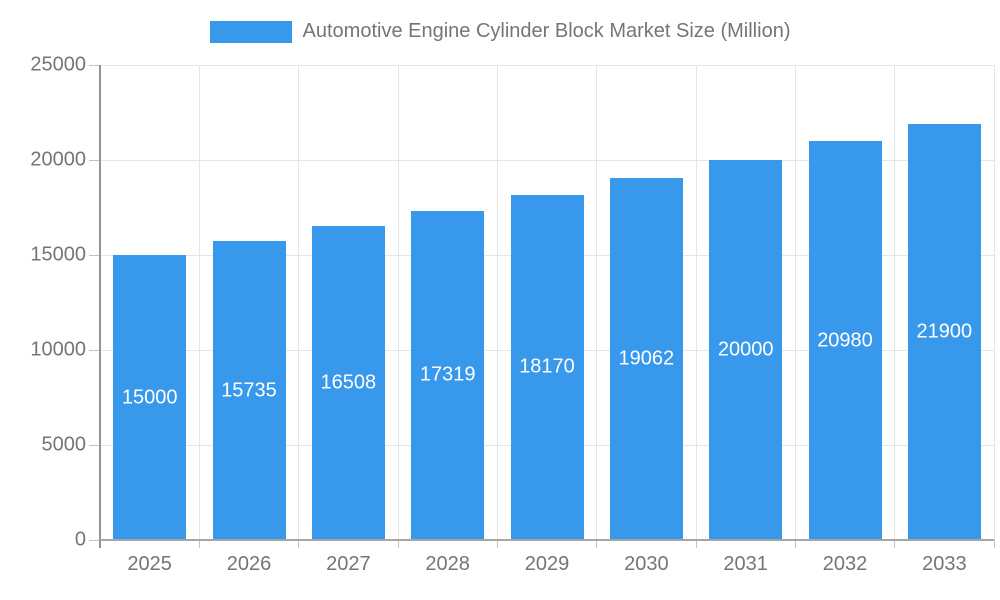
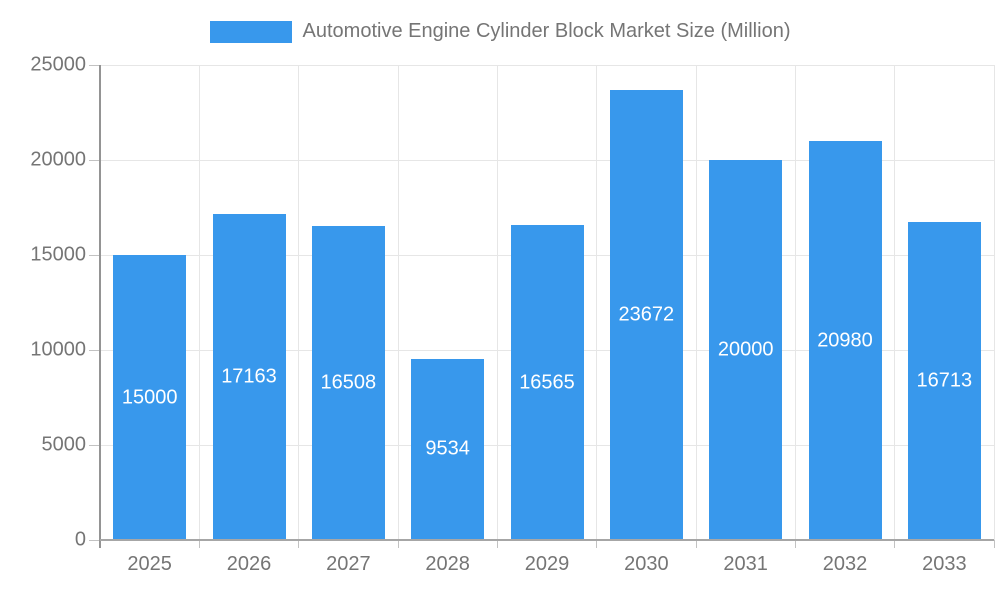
2026: 15735 -> 17163
2028: 17319 -> 9534
2029: 18170 -> 16565
2030: 19062 -> 23672
2033: 21900 -> 16713
